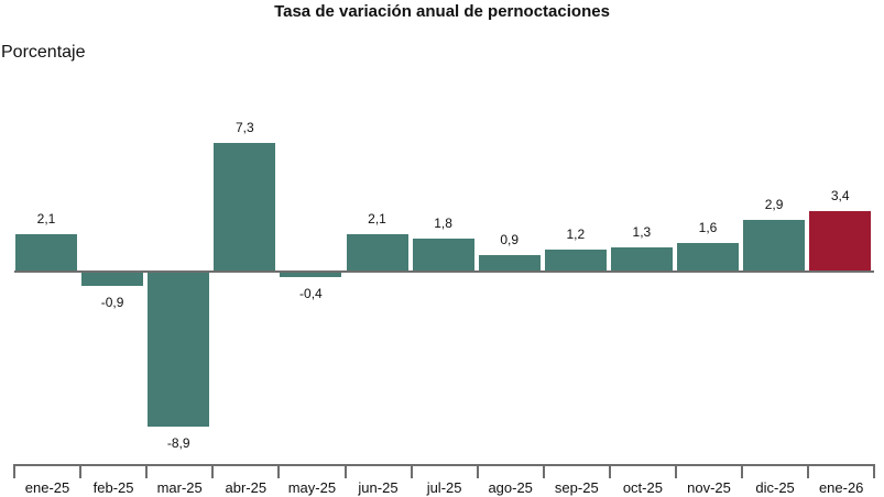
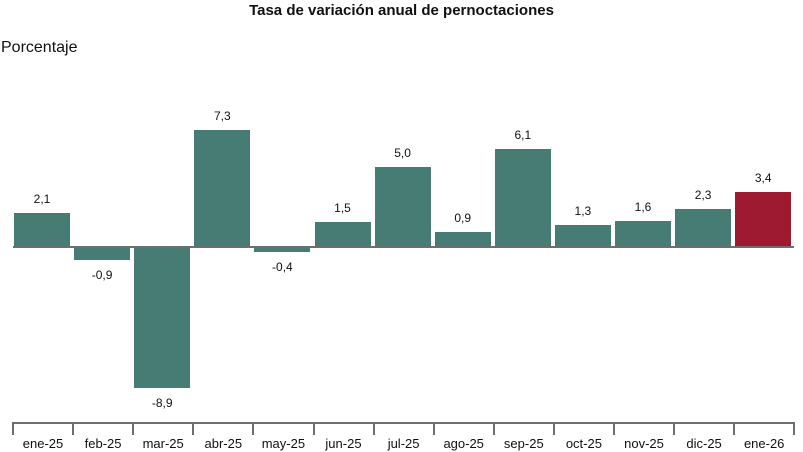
jun-25: 2,1 -> 1,5
jul-25: 1,8 -> 5,0
sep-25: 1,2 -> 6,1
dic-25: 2,9 -> 2,3
